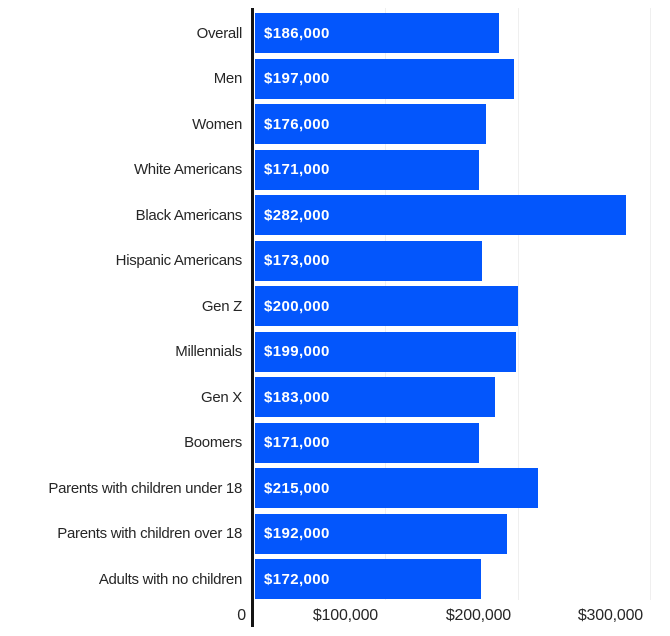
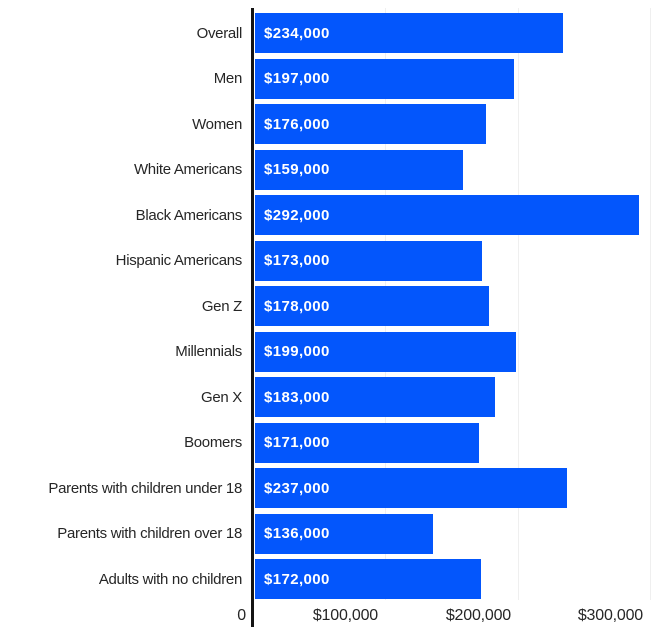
Overall: $186,000 -> $234,000
White Americans: $171,000 -> $159,000
Black Americans: $282,000 -> $292,000
Gen Z: $200,000 -> $178,000
Parents with children under 18: $215,000 -> $237,000
Parents with children over 18: $192,000 -> $136,000
